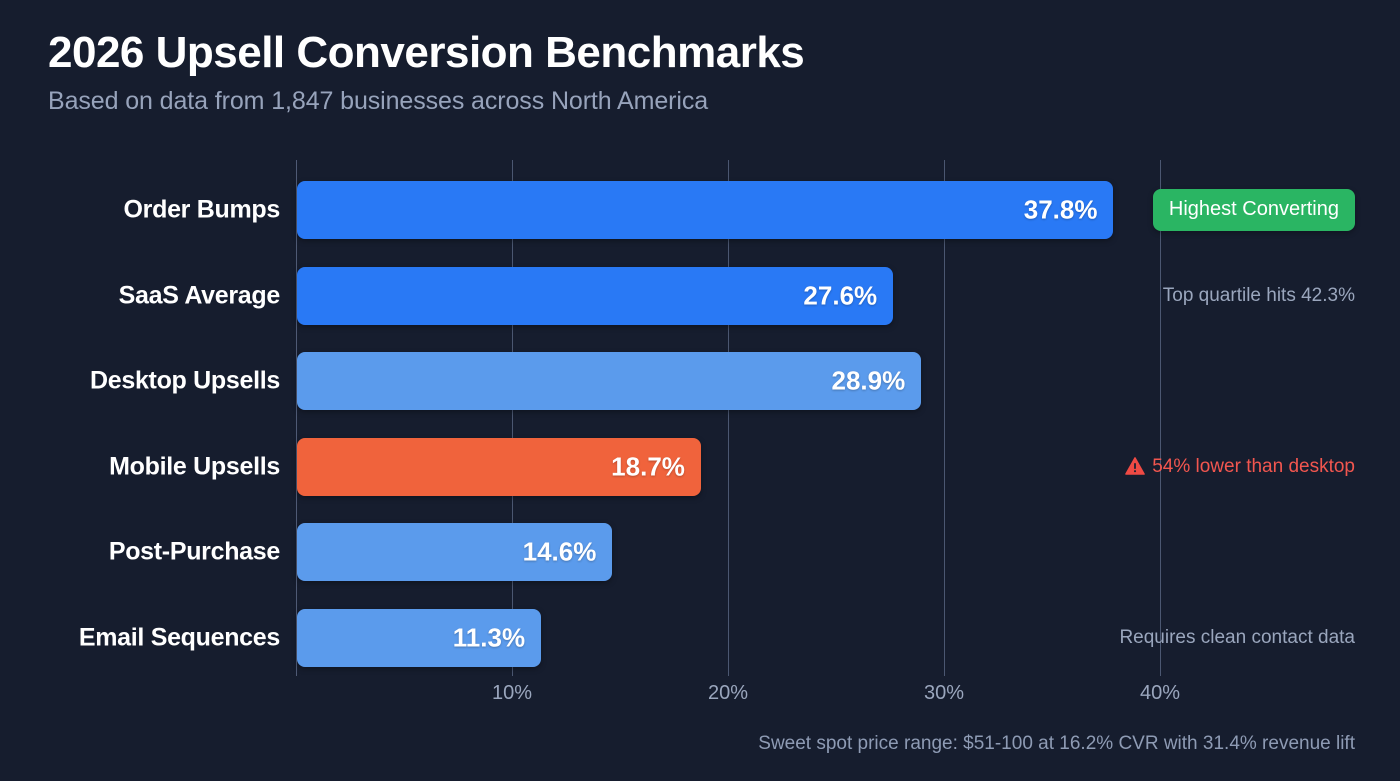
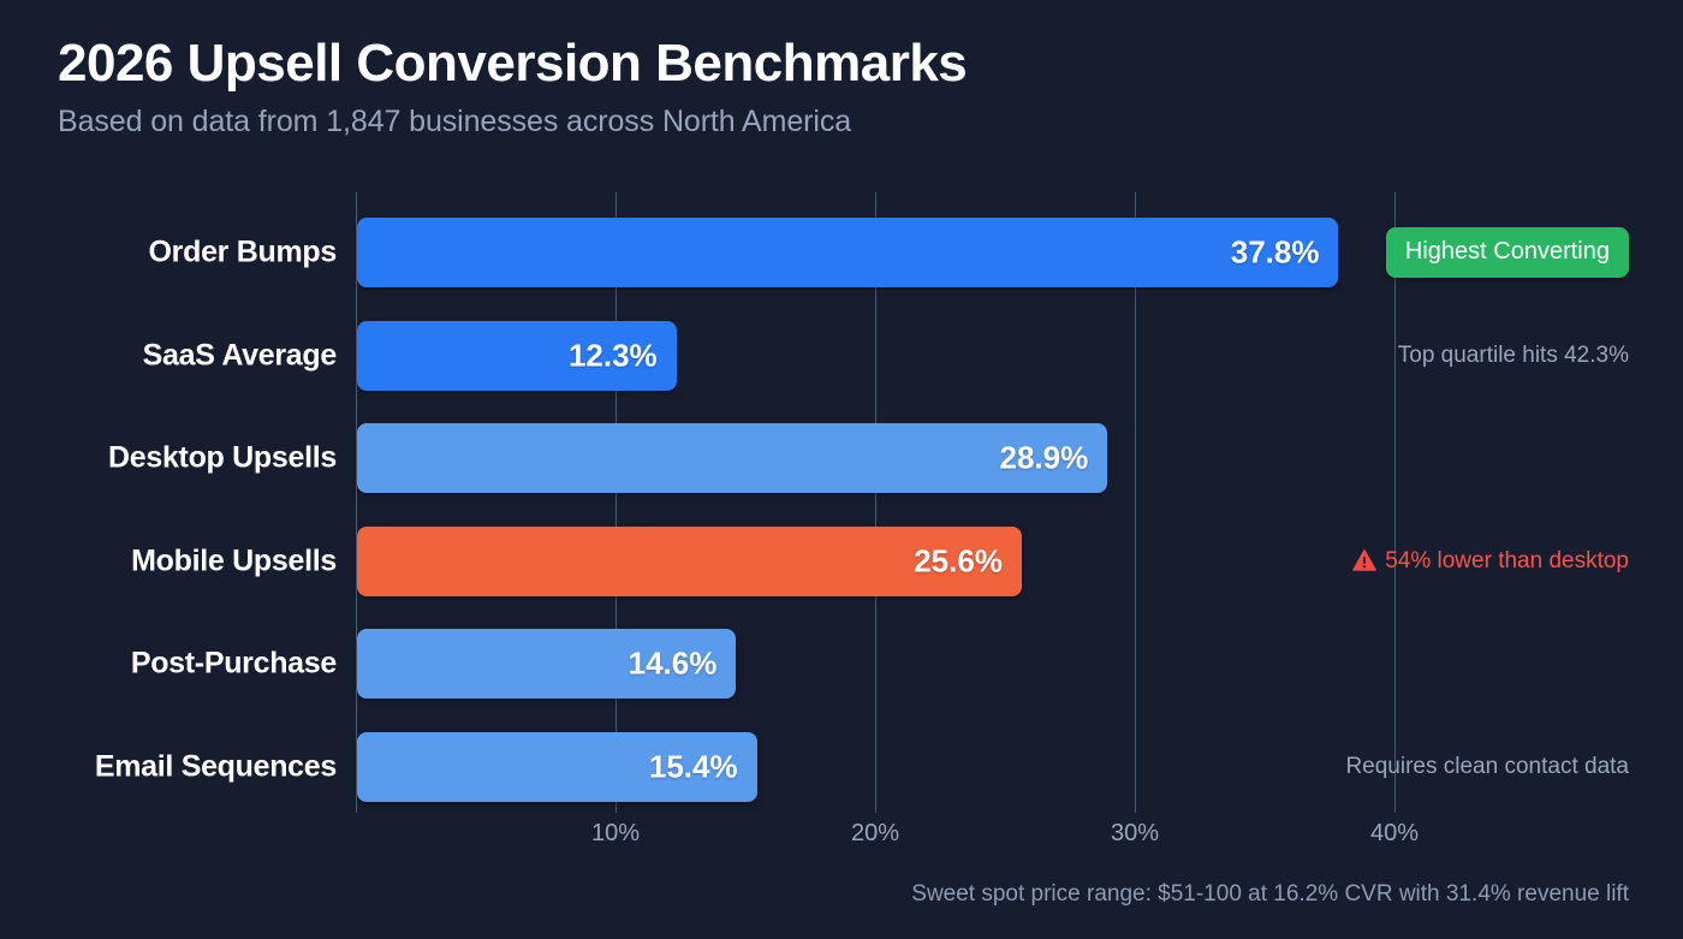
SaaS Average: 27.6% -> 12.3%
Mobile Upsells: 18.7% -> 25.6%
Email Sequences: 11.3% -> 15.4%
